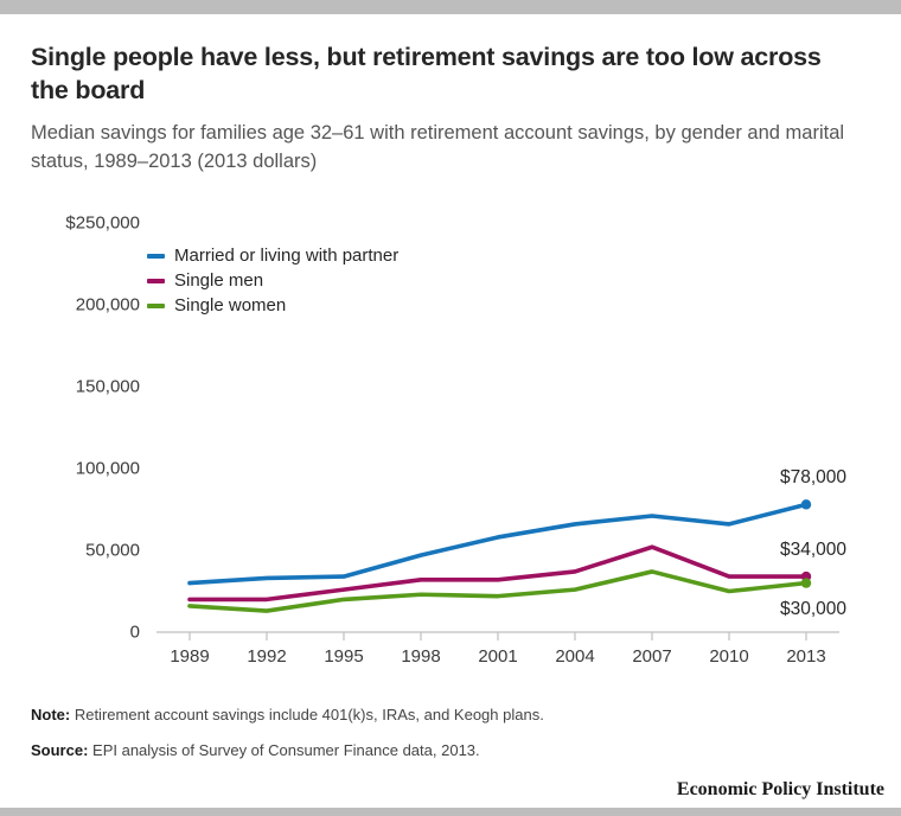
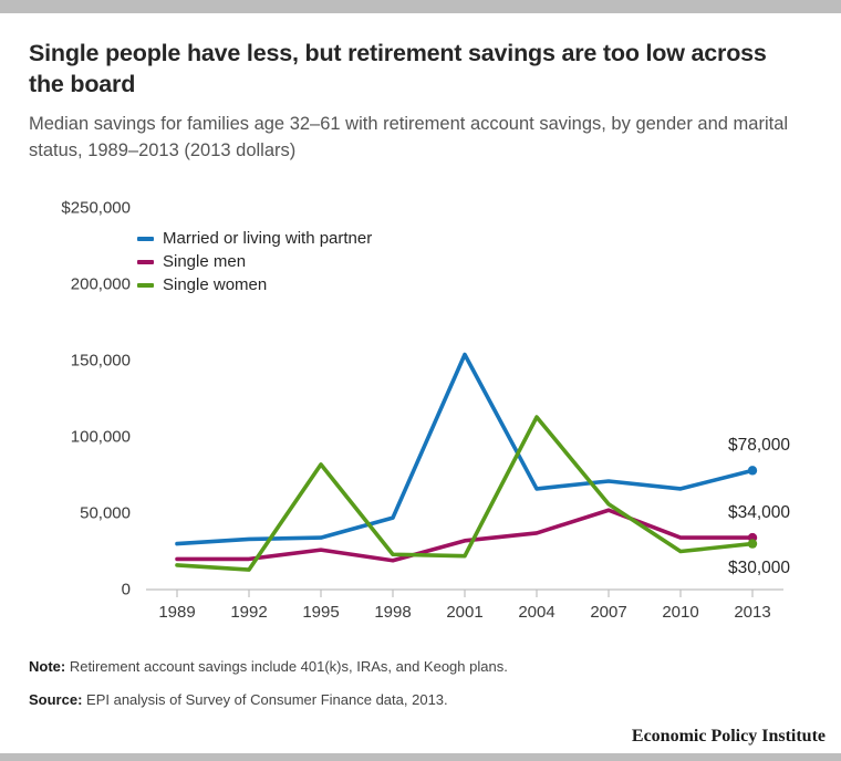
Single women/1995: $20000 -> $82000
Single men/1998: $32000 -> $19000
Married or living with partner/2001: $58000 -> $154000
Single women/2004: $26000 -> $113000
Single women/2007: $37000 -> $56000
